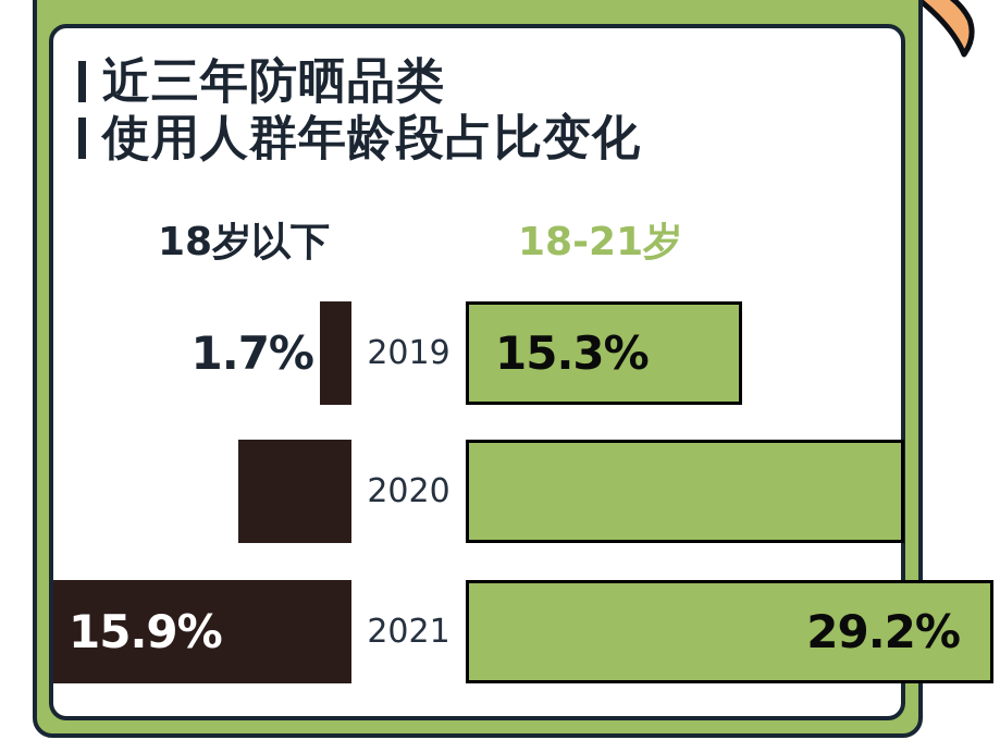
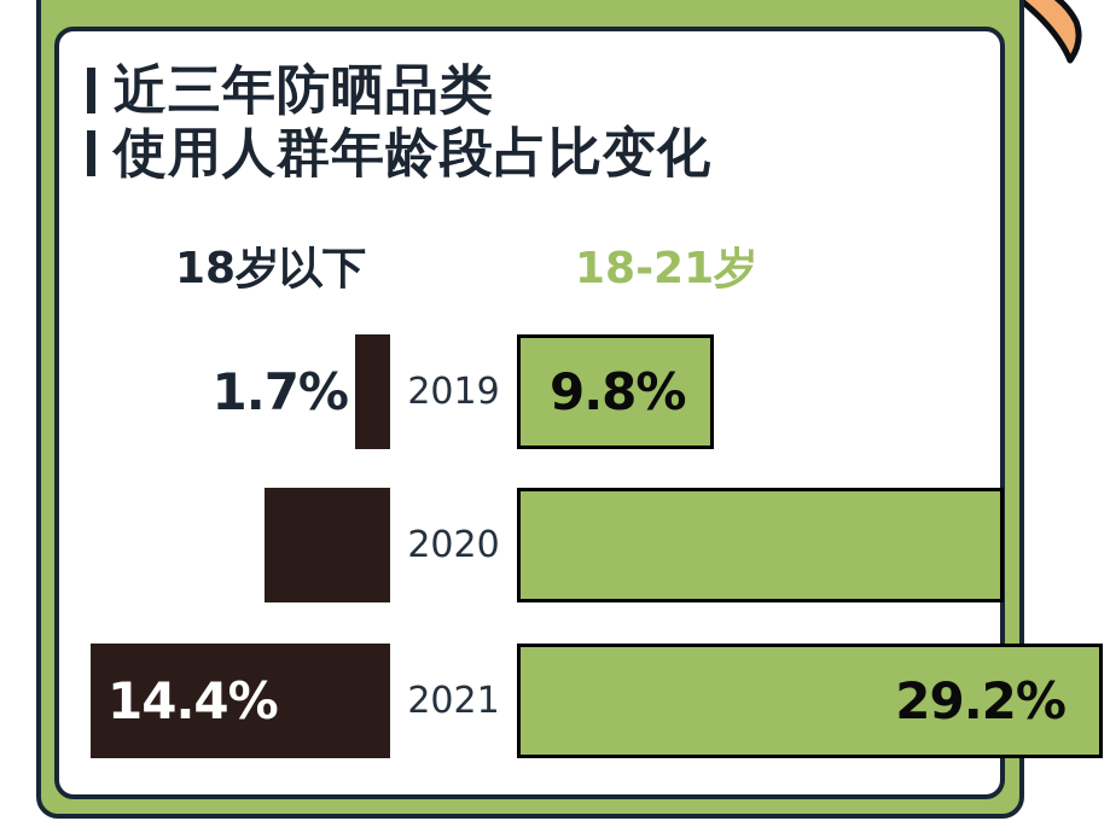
18-21岁/2019: 15.3% -> 9.8%
18岁以下/2021: 15.9% -> 14.4%
